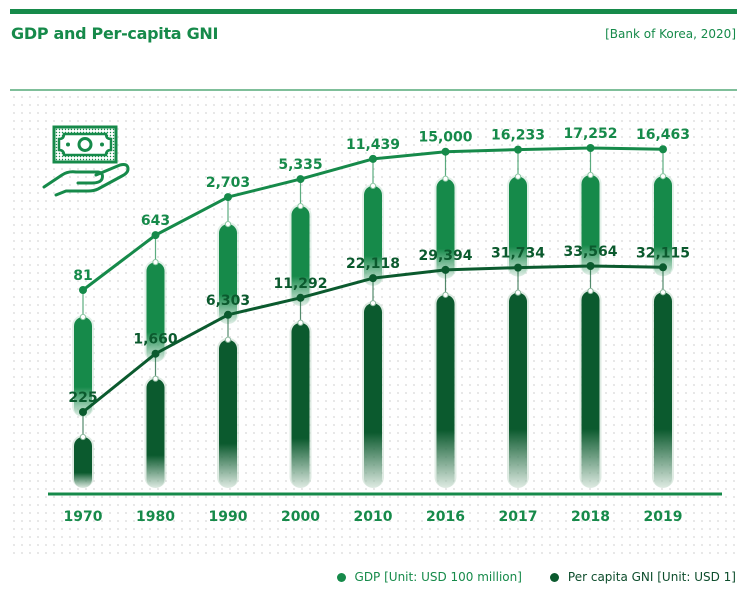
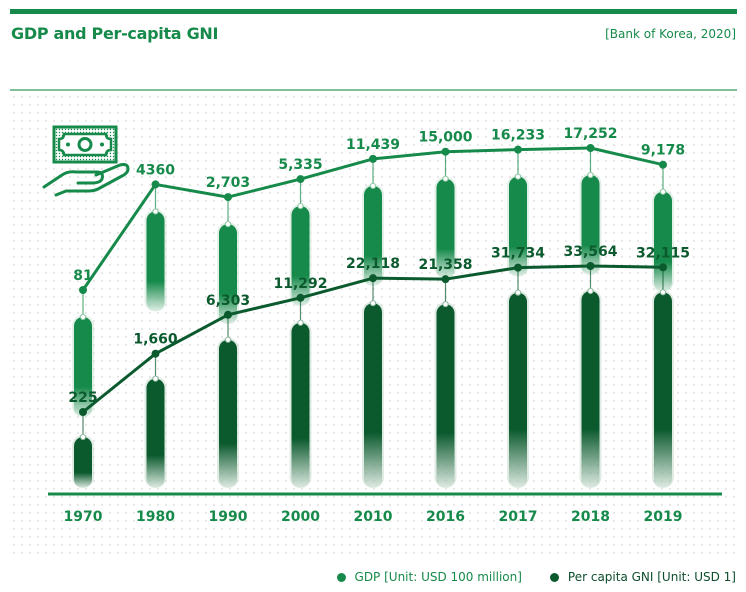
GDP [Unit: USD 100 million]/1980: 643 -> 4360
Per capita GNI [Unit: USD 1]/2016: 29,394 -> 21,358
GDP [Unit: USD 100 million]/2019: 16,463 -> 9,178
